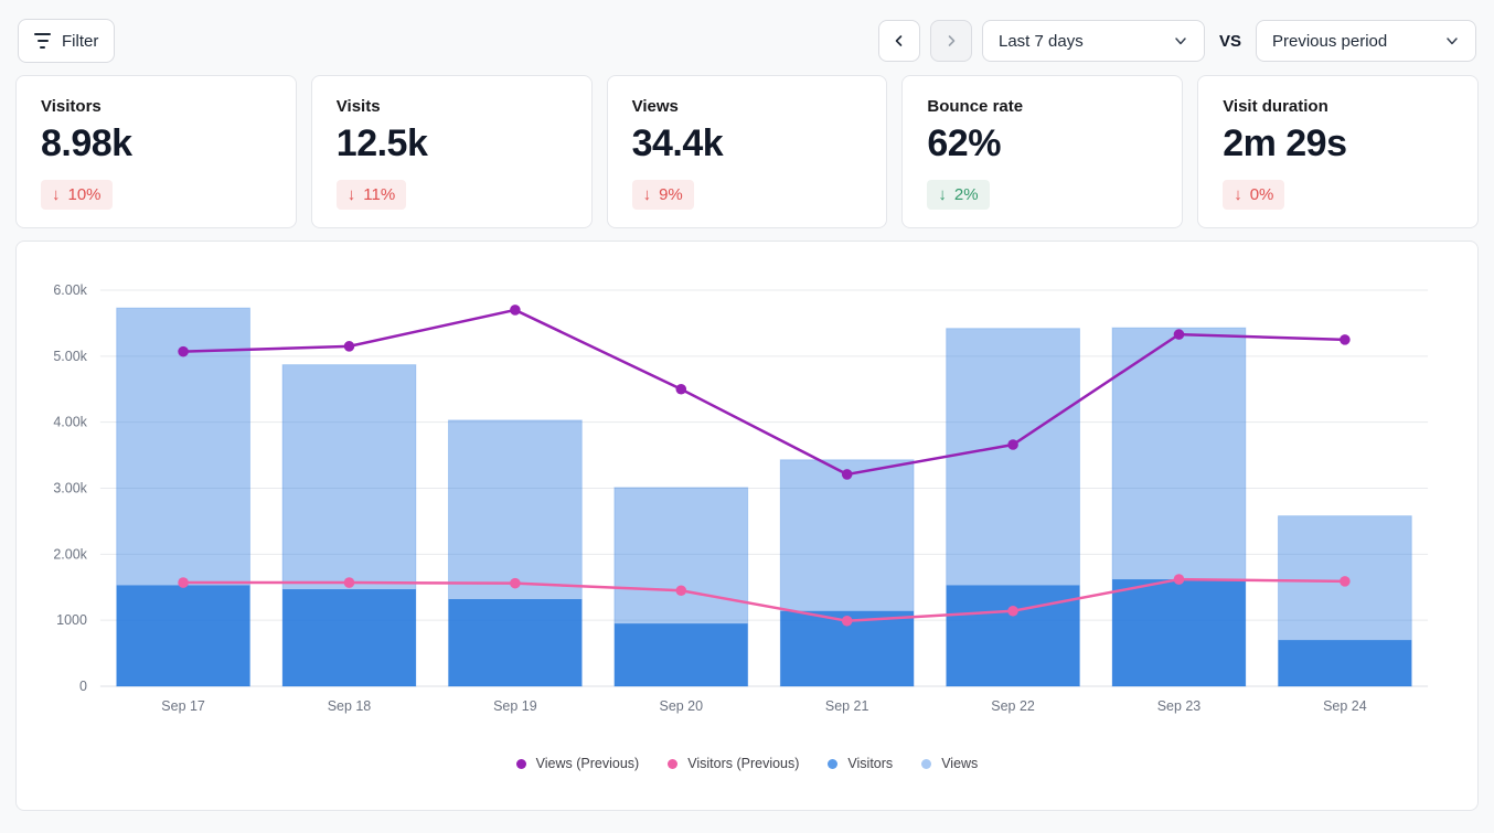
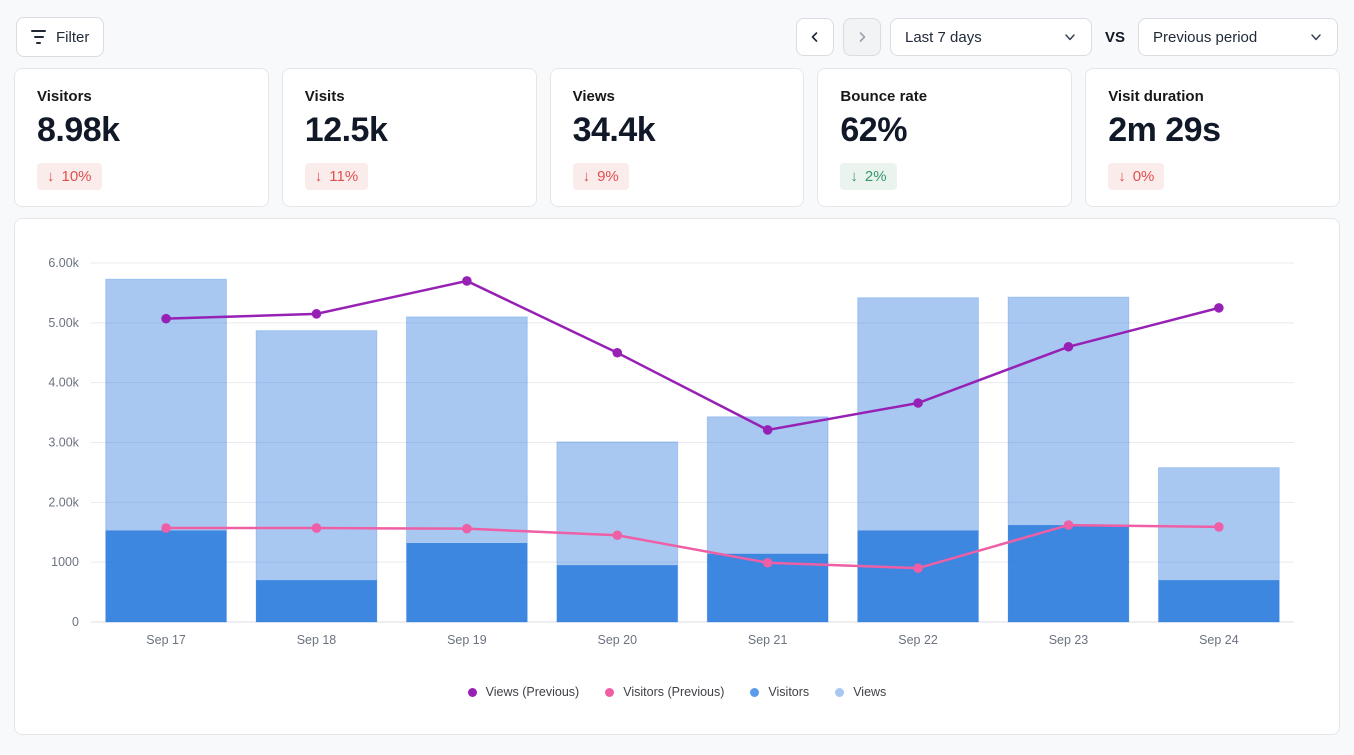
Visitors/Sep 18: 1.5k -> 0.7k
Views/Sep 19: 4.0k -> 5.1k
Visitors (Previous)/Sep 22: 1.1k -> 0.9k
Views (Previous)/Sep 23: 5.3k -> 4.6k
